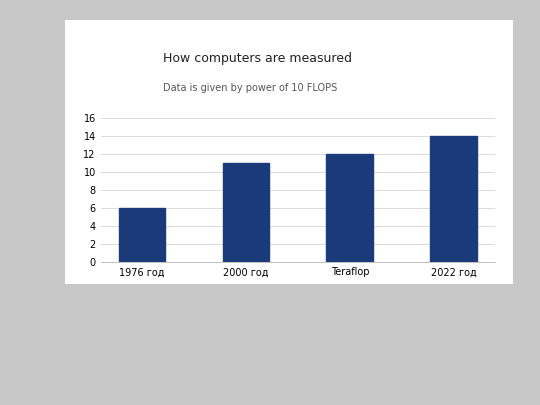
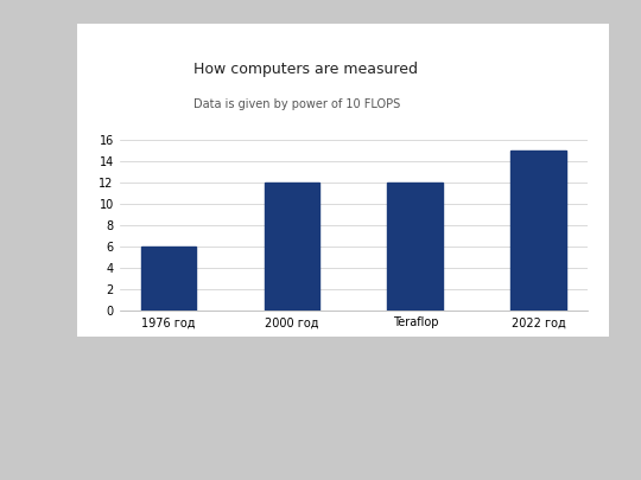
2000 год: 11 -> 12
2022 год: 14 -> 15
